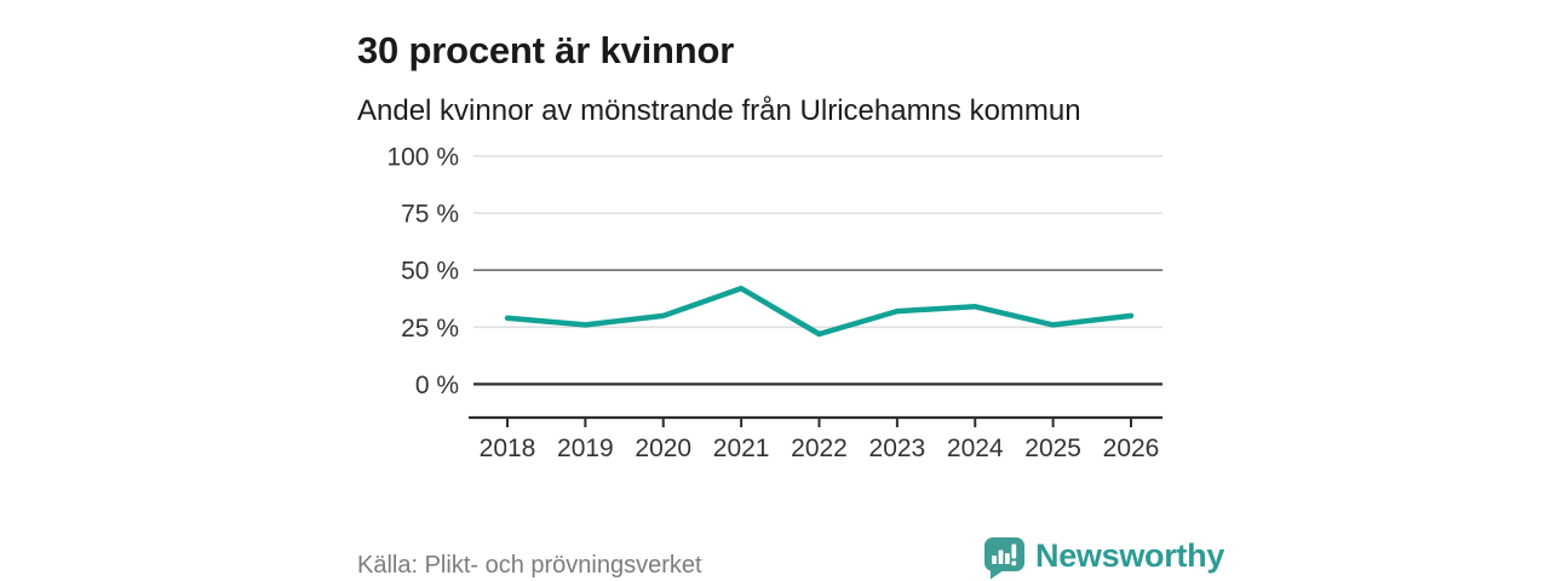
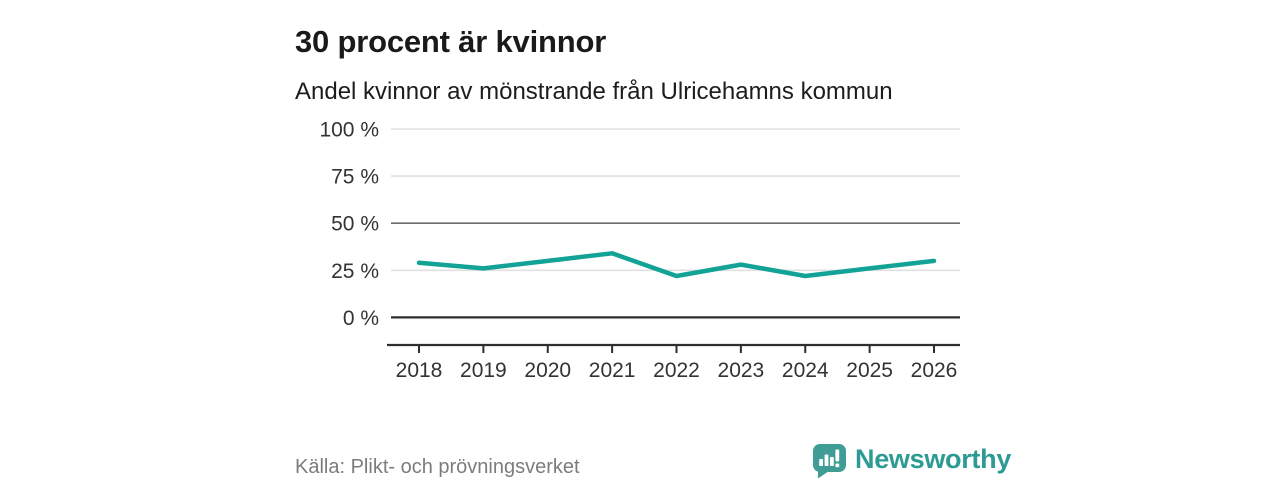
2021: 42% -> 34%
2023: 32% -> 28%
2024: 34% -> 22%
